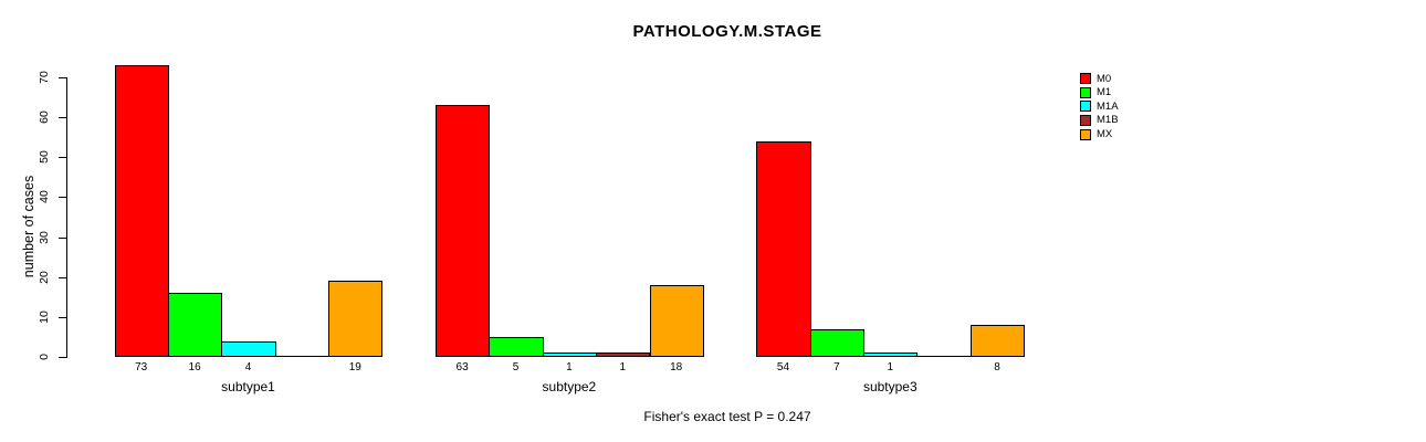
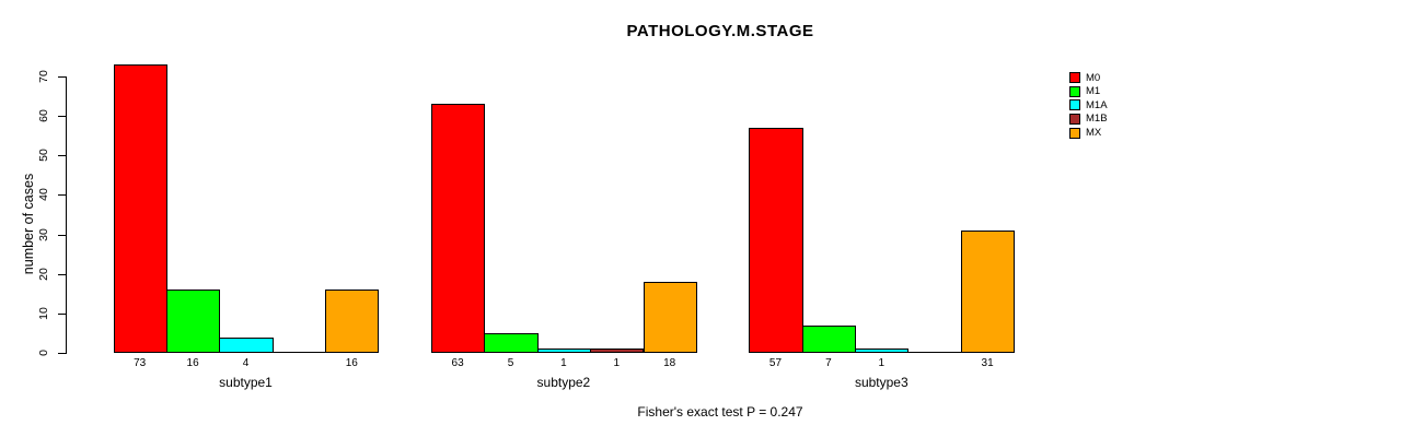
MX/subtype1: 19 -> 16
M0/subtype3: 54 -> 57
MX/subtype3: 8 -> 31
